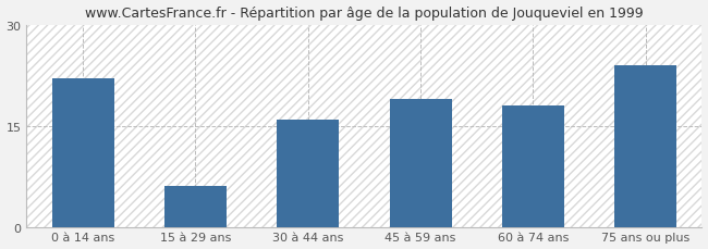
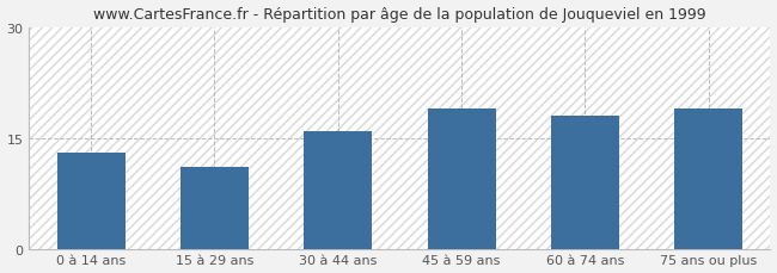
0 à 14 ans: 22 -> 13
15 à 29 ans: 6 -> 11
75 ans ou plus: 24 -> 19
